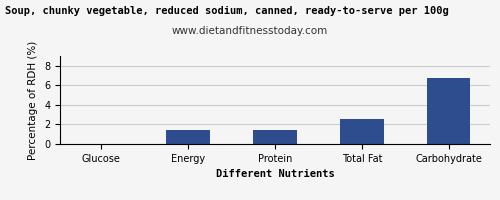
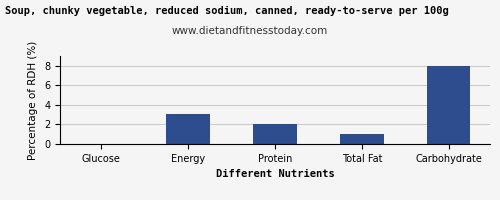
Energy: 1.4 -> 3.0
Protein: 1.4 -> 2.0
Total Fat: 2.6 -> 1.0
Carbohydrate: 6.8 -> 8.0
